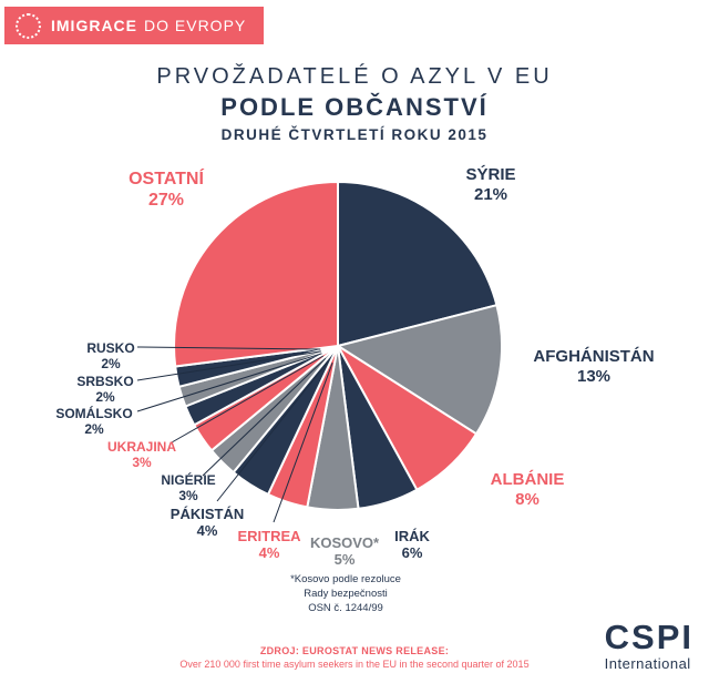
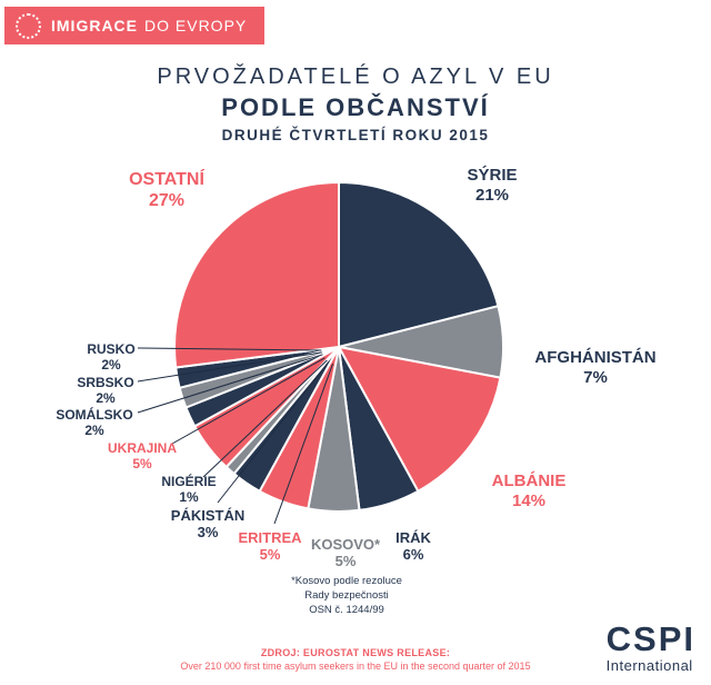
AFGHÁNISTÁN: 13% -> 7%
ALBÁNIE: 8% -> 14%
ERITREA: 4% -> 5%
PÁKISTÁN: 4% -> 3%
NIGÉRIE: 3% -> 1%
UKRAJINA: 3% -> 5%
